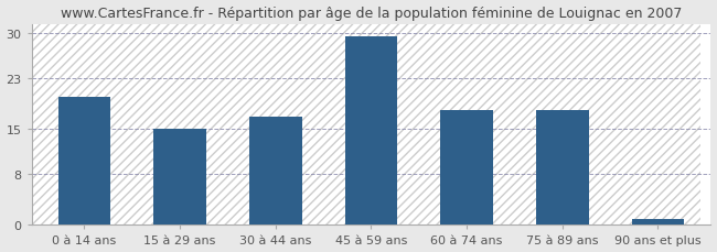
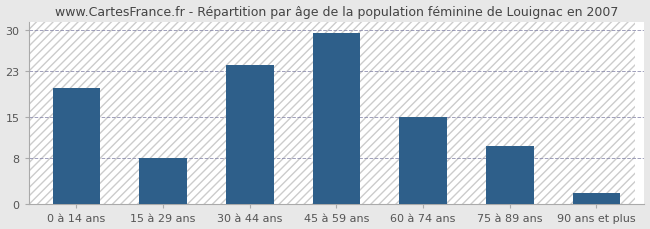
15 à 29 ans: 15.0 -> 8.0
30 à 44 ans: 17.0 -> 24.0
60 à 74 ans: 18.0 -> 15.0
75 à 89 ans: 18.0 -> 10.0
90 ans et plus: 1.0 -> 2.0
